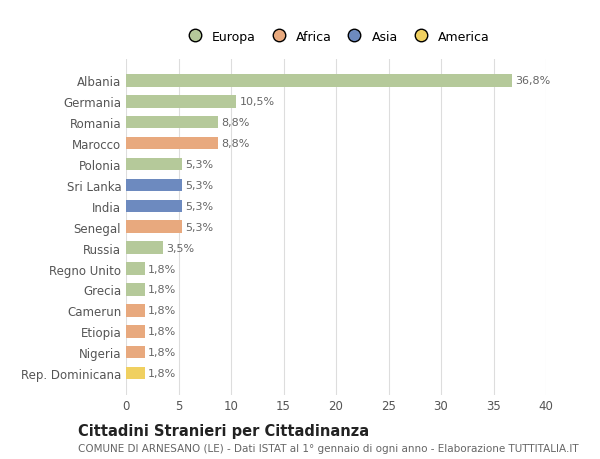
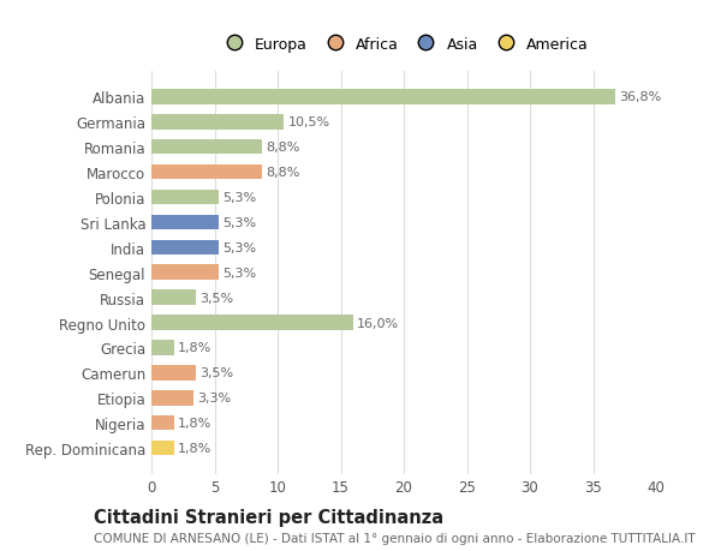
Regno Unito: 1,8% -> 16,0%
Camerun: 1,8% -> 3,5%
Etiopia: 1,8% -> 3,3%
